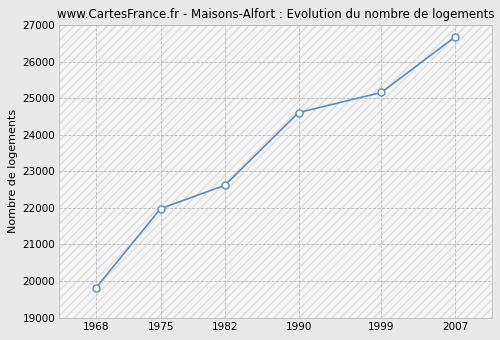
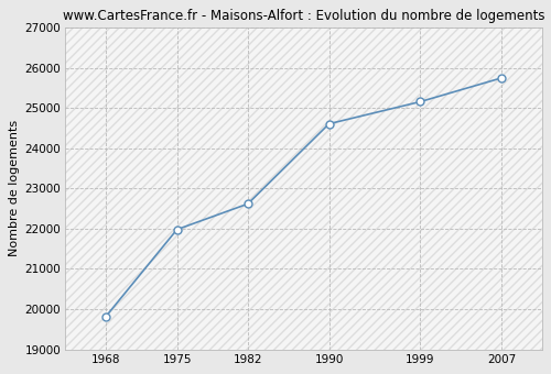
2007: 26680 -> 25750
